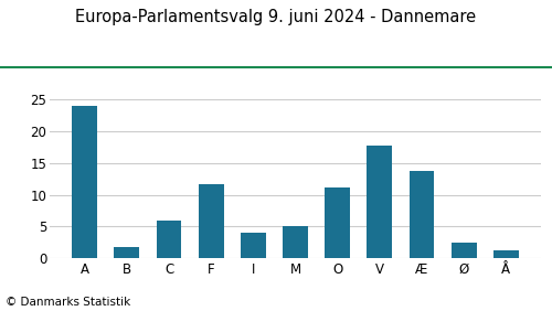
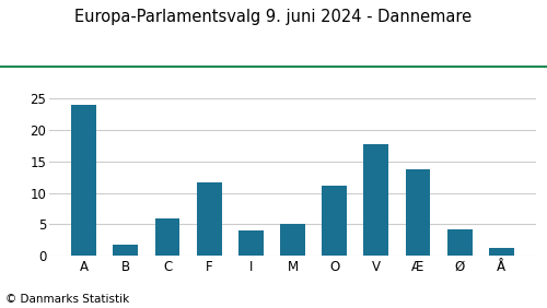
Ø: 2.4 -> 4.2
